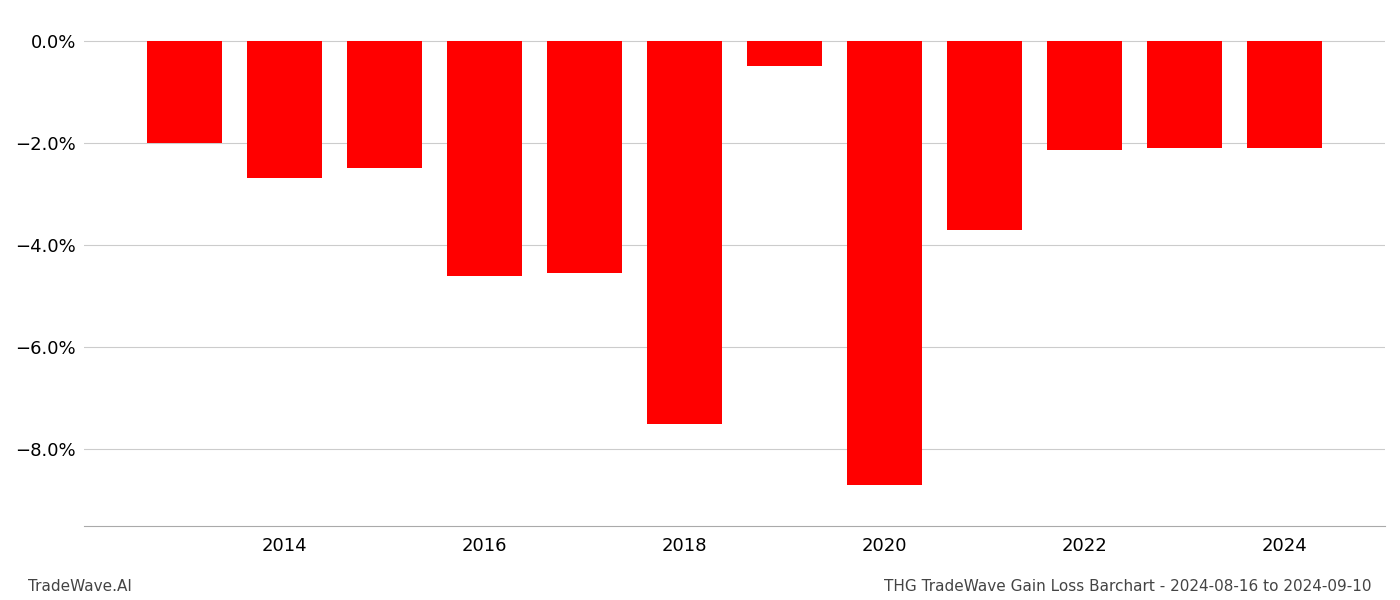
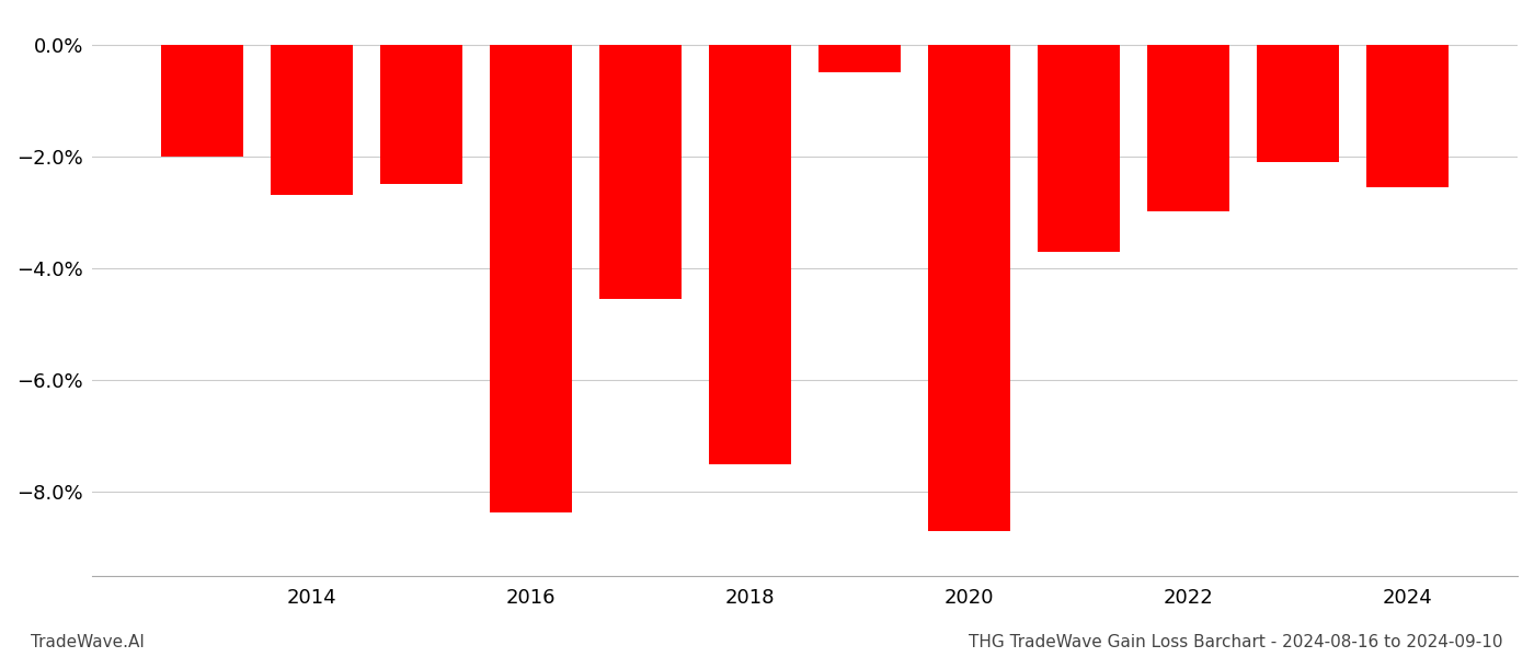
2016: -4.60% -> -8.36%
2022: -2.15% -> -2.98%
2024: -2.10% -> -2.56%
